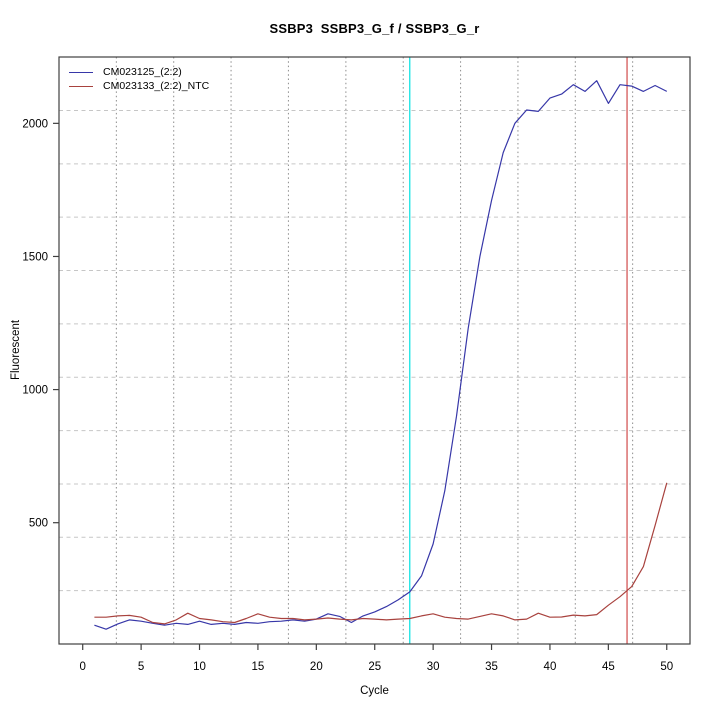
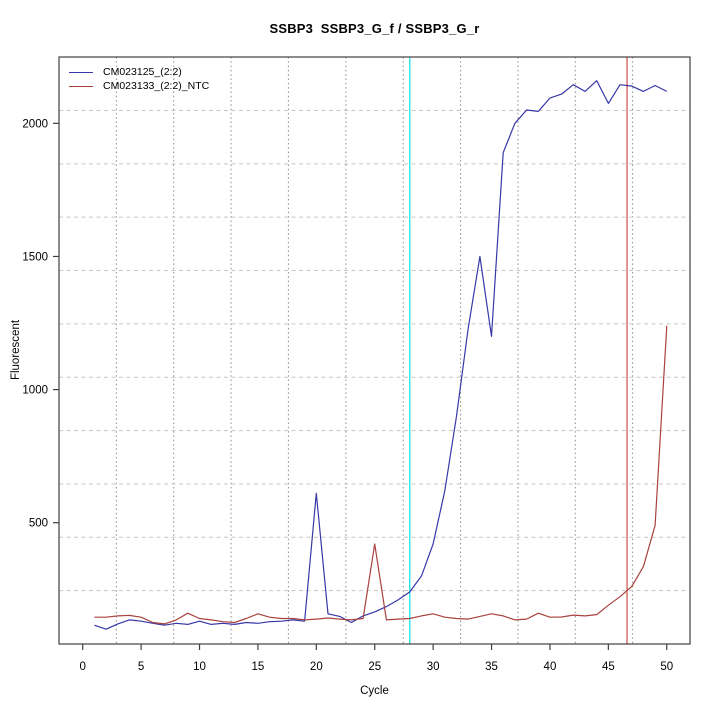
CM023125_(2:2)/20: 140 -> 610
CM023133_(2:2)_NTC/25: 140 -> 420
CM023125_(2:2)/35: 1710 -> 1200
CM023133_(2:2)_NTC/50: 650 -> 1240
